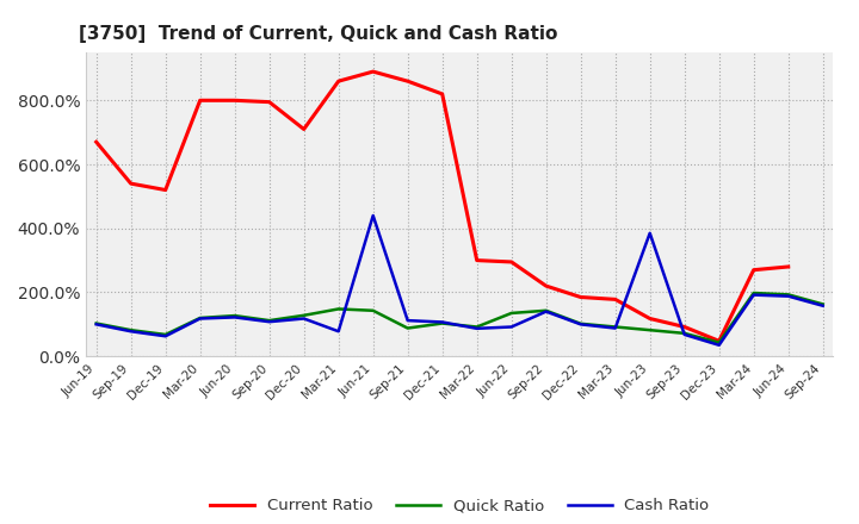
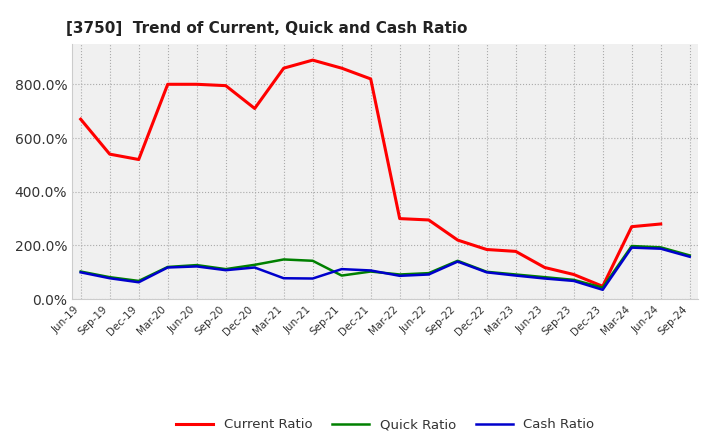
Cash Ratio/Jun-21: 440% -> 77%
Quick Ratio/Jun-22: 135% -> 97%
Cash Ratio/Jun-23: 385% -> 77%
